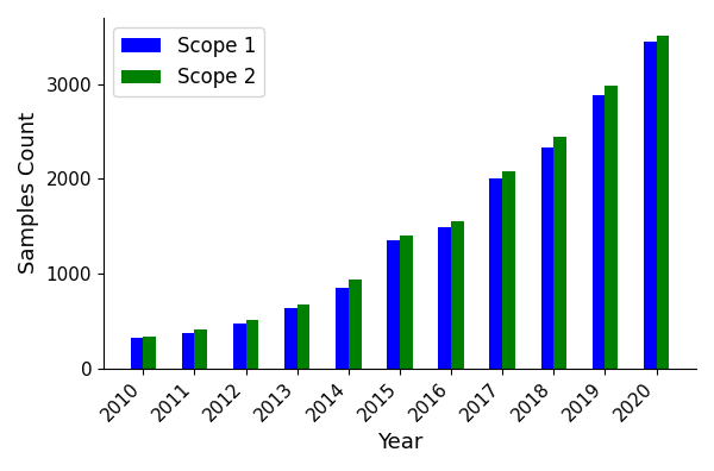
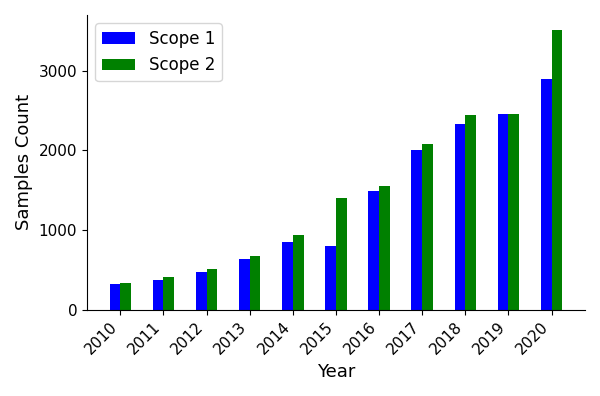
Scope 1/2015: 1350 -> 800
Scope 1/2019: 2880 -> 2460
Scope 2/2019: 2980 -> 2460
Scope 1/2020: 3450 -> 2900
